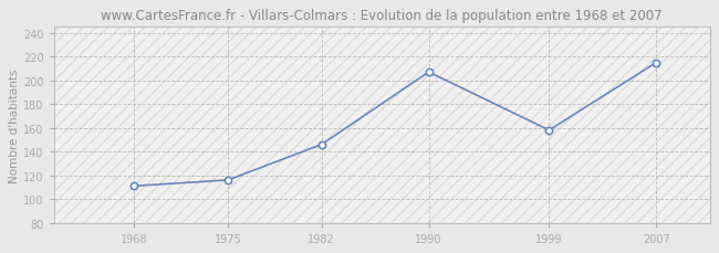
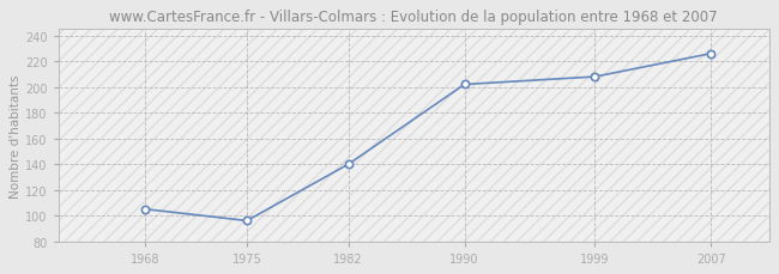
1968: 111 -> 105
1975: 116 -> 96
1982: 146 -> 140
1990: 207 -> 202
1999: 158 -> 208
2007: 215 -> 226
